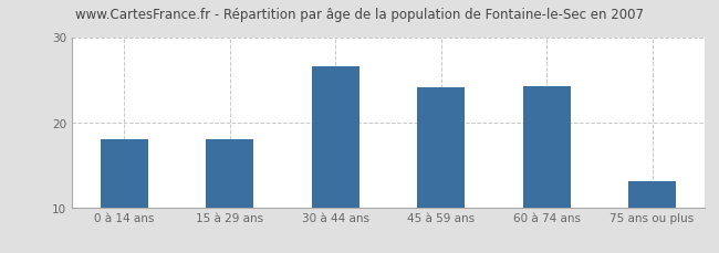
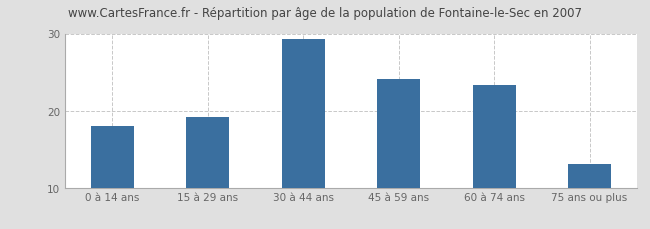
15 à 29 ans: 18.0 -> 19.2
30 à 44 ans: 26.6 -> 29.3
60 à 74 ans: 24.2 -> 23.3
